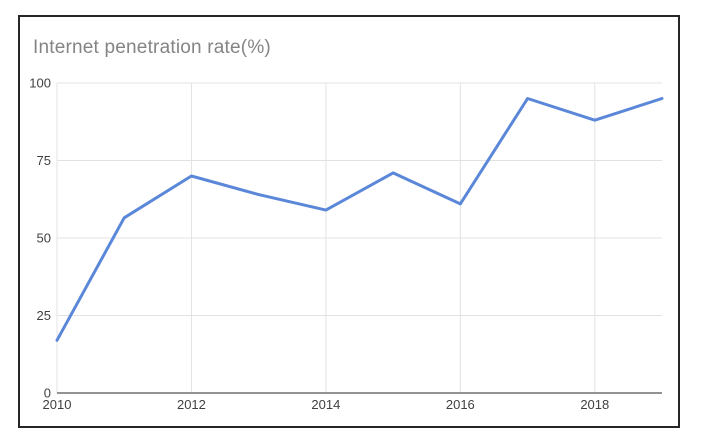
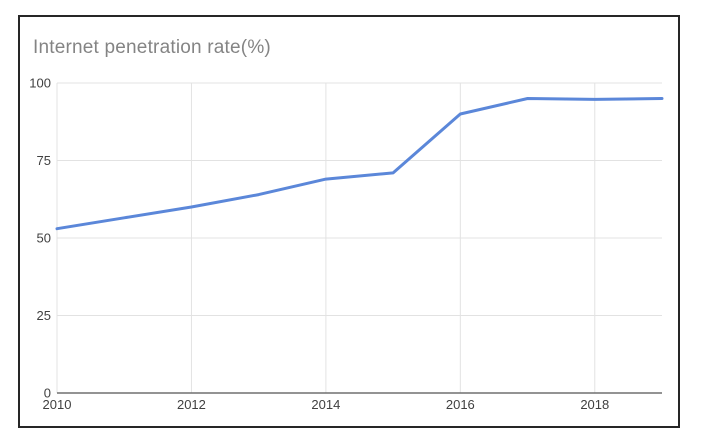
2010: 17 -> 53
2012: 70 -> 60
2014: 59 -> 69
2016: 61 -> 90
2018: 88 -> 95
